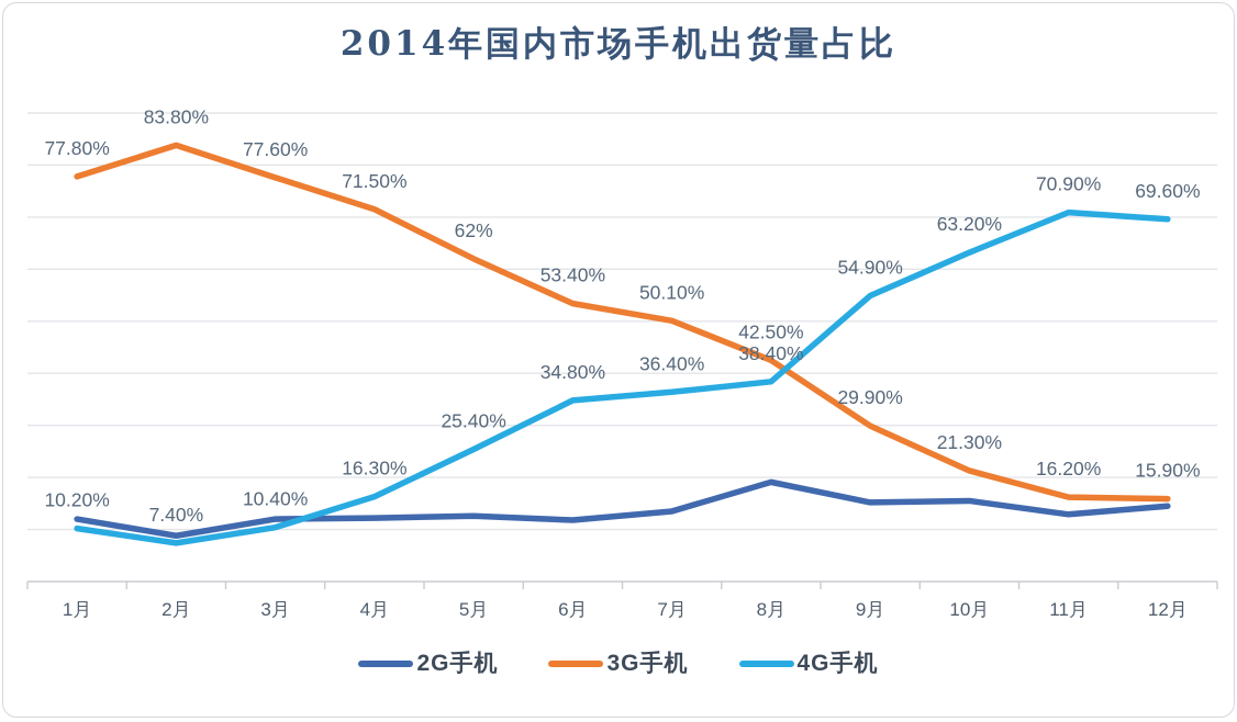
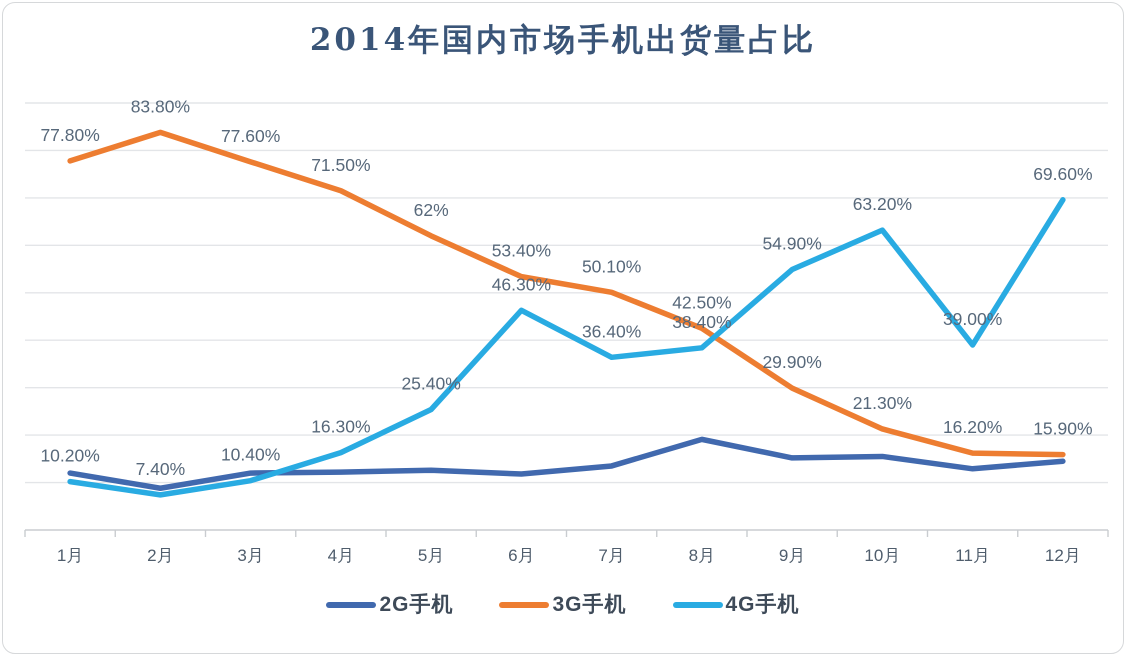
4G手机/6月: 34.80% -> 46.30%
4G手机/11月: 70.90% -> 39.00%
